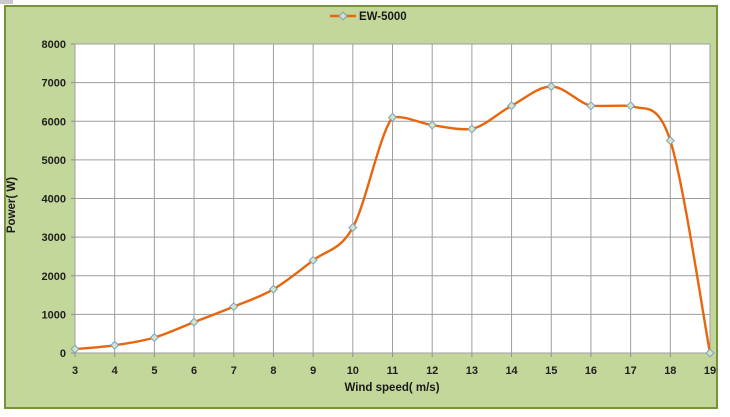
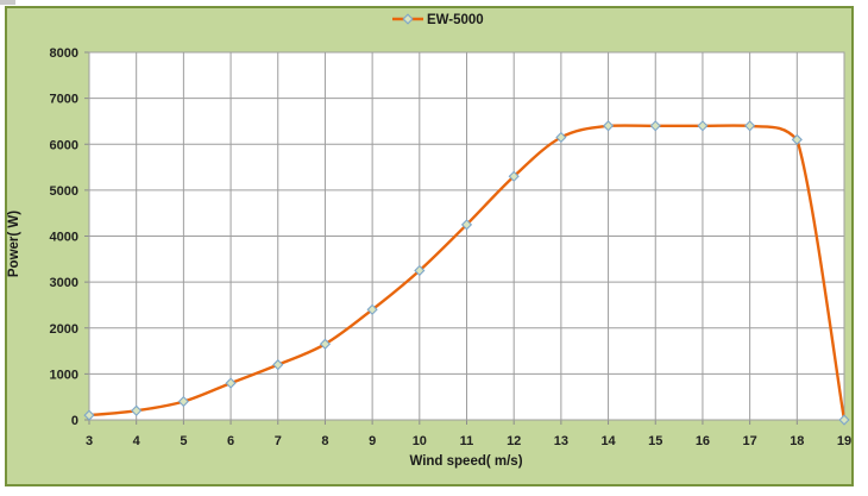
11: 6100 -> 4200
12: 5900 -> 5300
13: 5800 -> 6200
15: 6900 -> 6400
18: 5500 -> 6100
